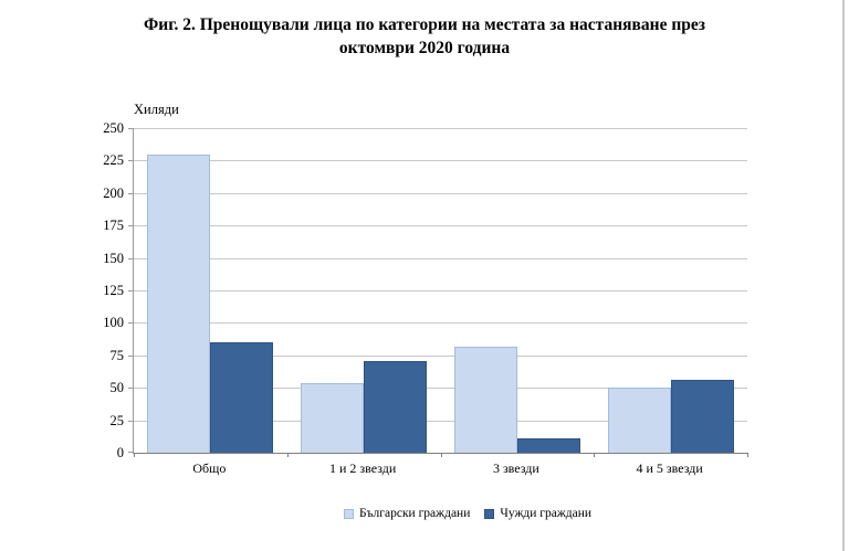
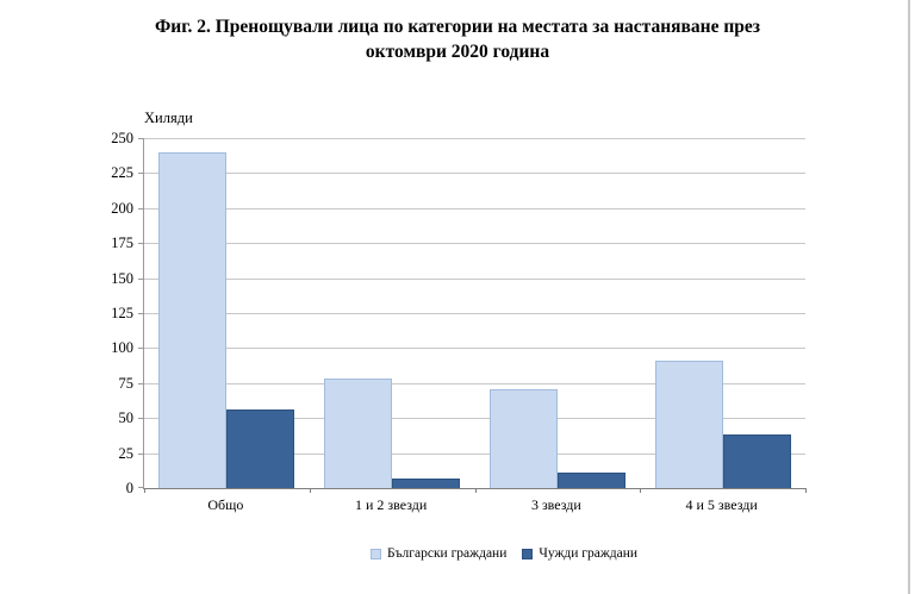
Български граждани/Общо: 230 -> 240
Чужди граждани/Общо: 85 -> 56
Български граждани/1 и 2 звезди: 54 -> 78
Чужди граждани/1 и 2 звезди: 71 -> 7
Български граждани/3 звезди: 82 -> 71
Български граждани/4 и 5 звезди: 50 -> 91
Чужди граждани/4 и 5 звезди: 56 -> 38
